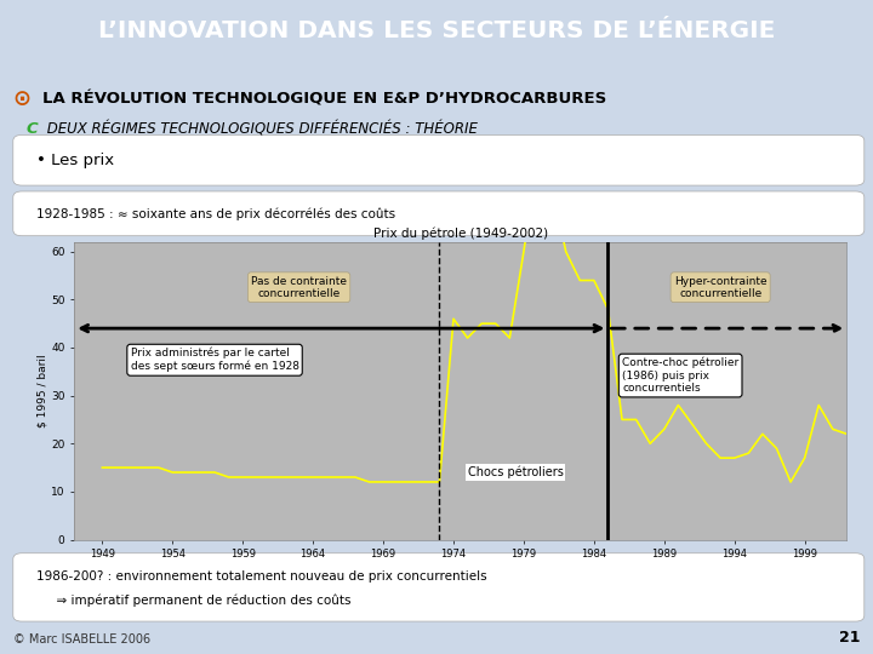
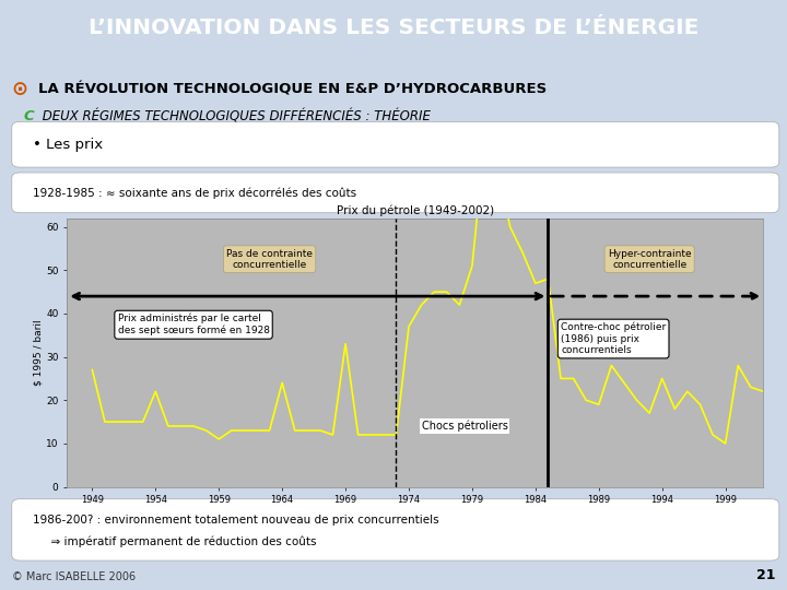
1949: 15 -> 27
1954: 14 -> 22
1959: 13 -> 11
1964: 13 -> 24
1969: 12 -> 33
1974: 46 -> 37
1979: 60 -> 51
1984: 54 -> 47
1989: 23 -> 19
1994: 17 -> 25
1999: 17 -> 10
